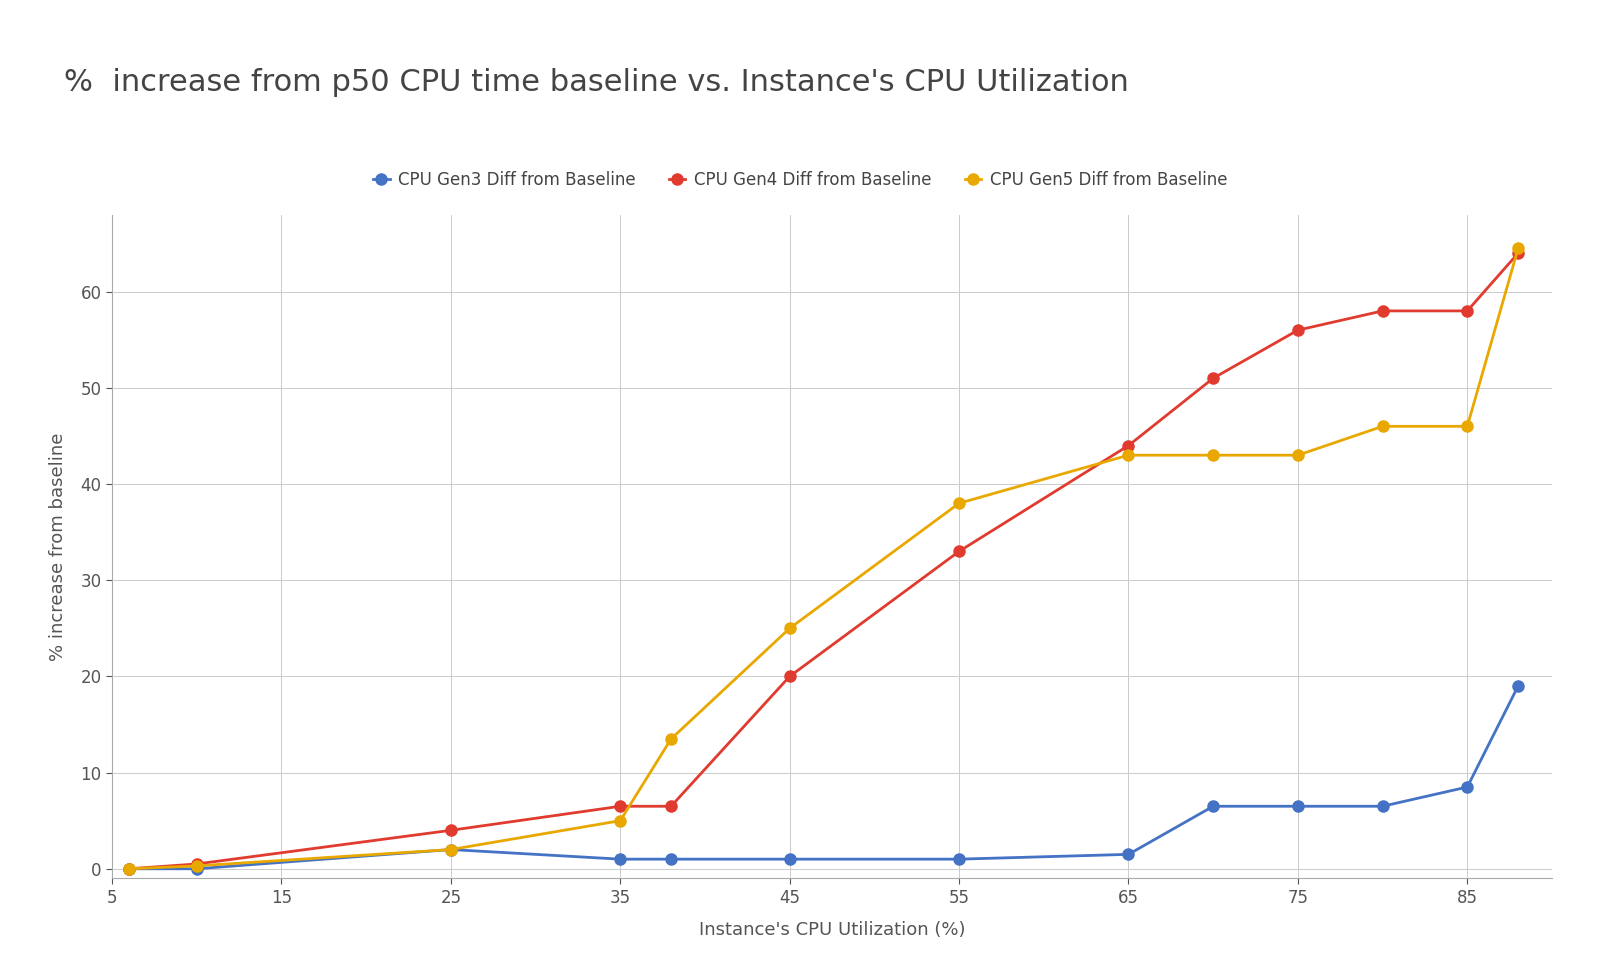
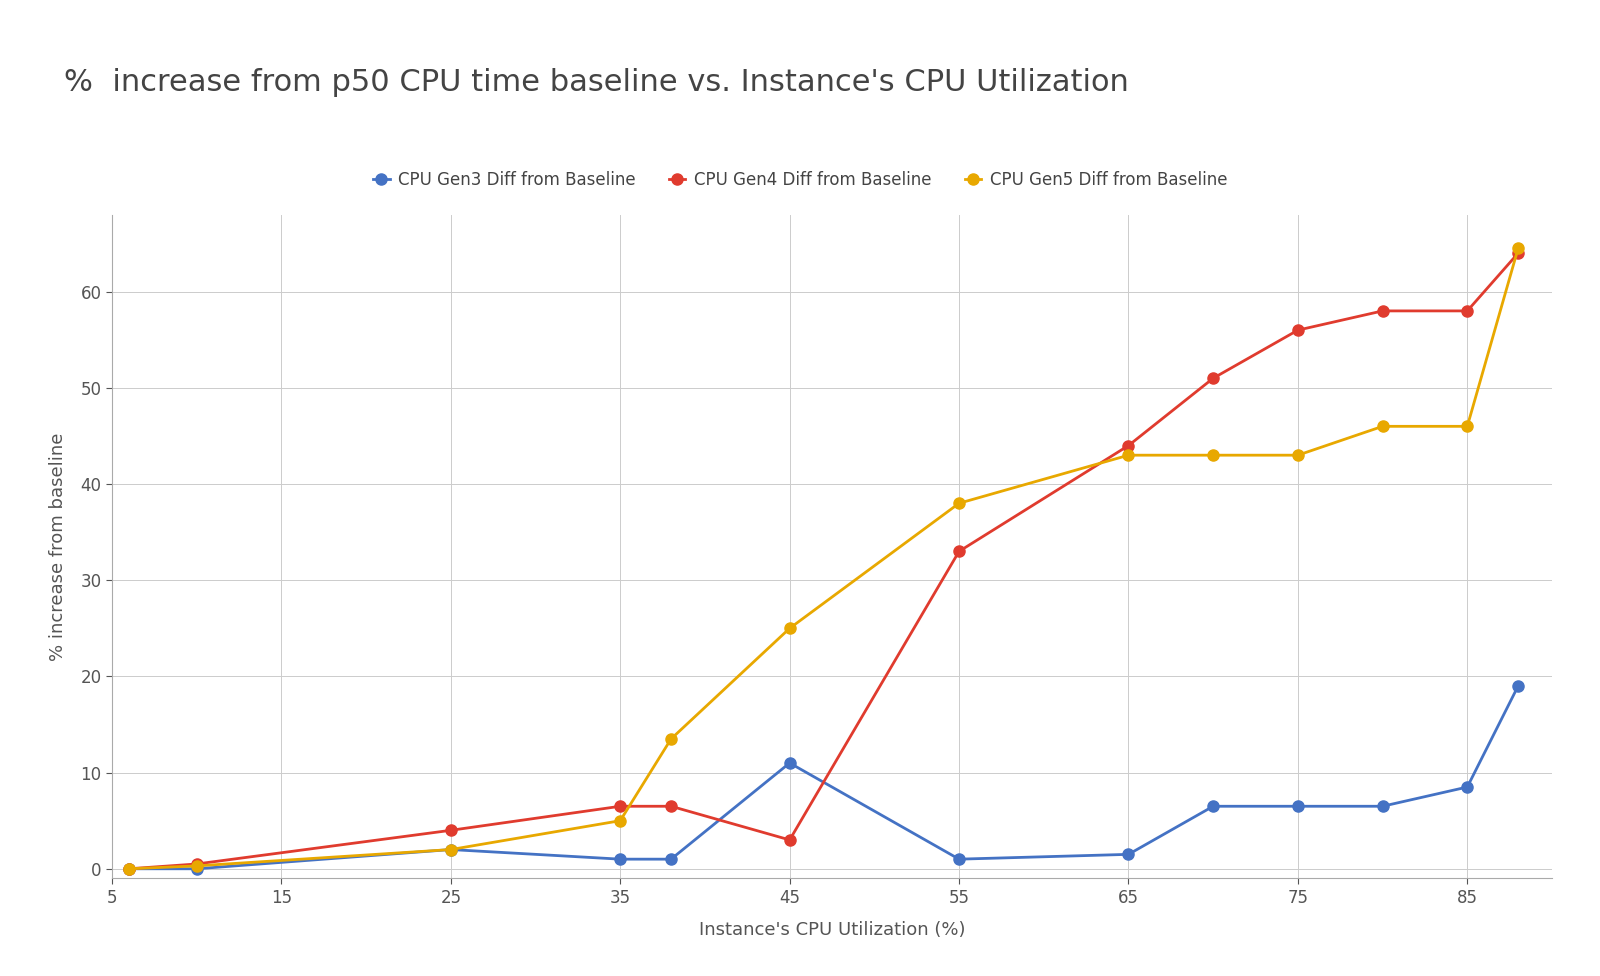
CPU Gen3 Diff from Baseline/45: 1.0 -> 11.0
CPU Gen4 Diff from Baseline/45: 20.0 -> 3.0
